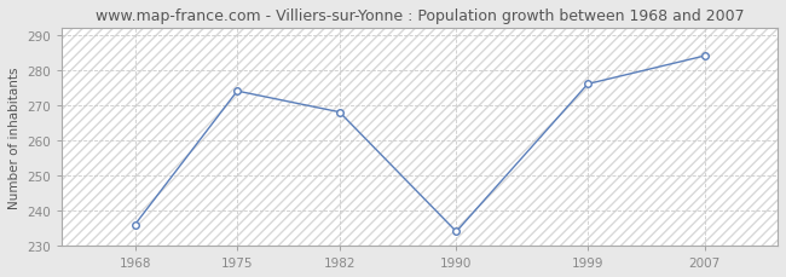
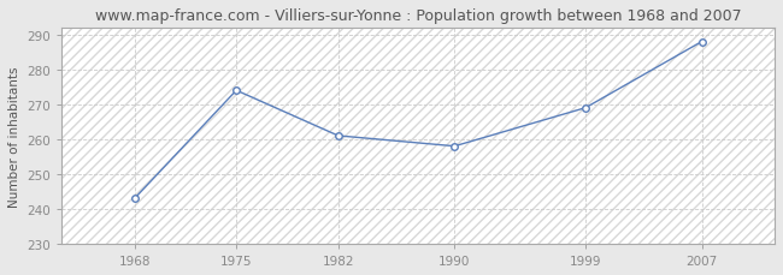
1968: 236 -> 243
1982: 268 -> 261
1990: 234 -> 258
1999: 276 -> 269
2007: 284 -> 288
